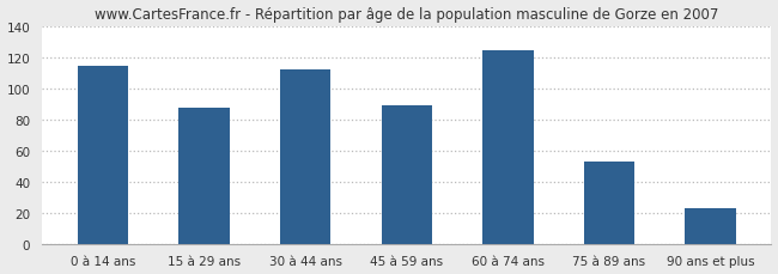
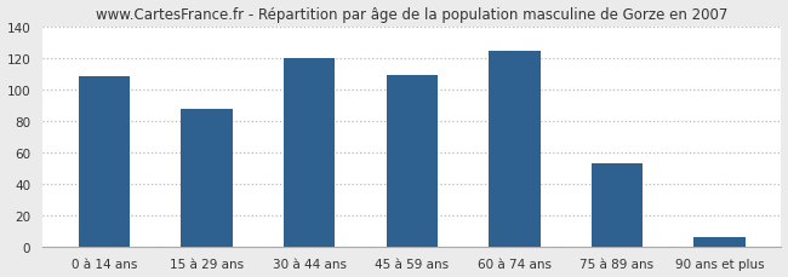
0 à 14 ans: 114 -> 108
30 à 44 ans: 112 -> 120
45 à 59 ans: 89 -> 109
90 ans et plus: 23 -> 6
